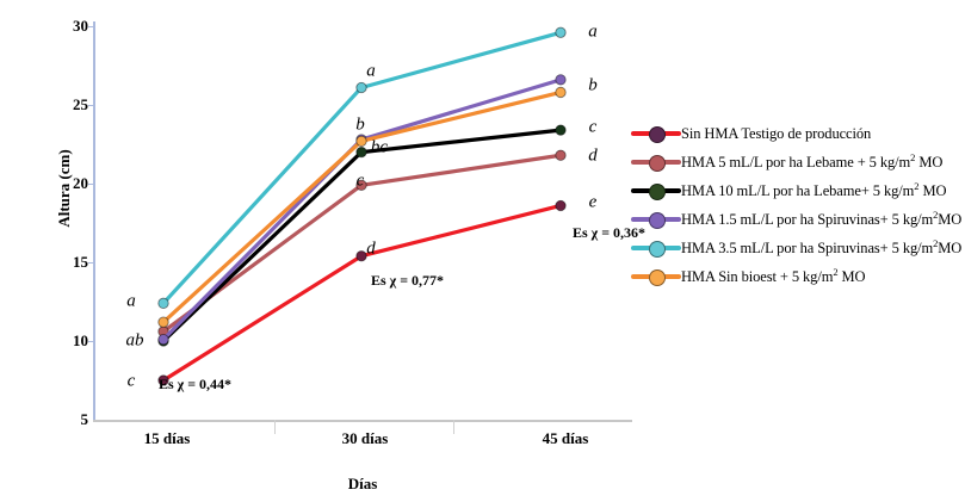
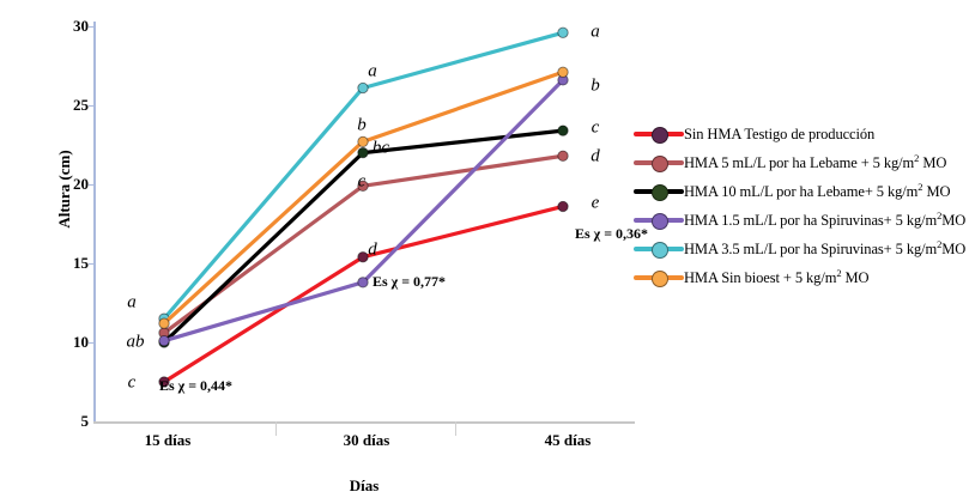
HMA 3.5 mL/L por ha Spiruvinas+ 5 kg/m2 MO/15 días: 12.4 -> 11.5
HMA 1.5 mL/L por ha Spiruvinas+ 5 kg/m2 MO/30 días: 22.8 -> 13.8
HMA Sin bioest + 5 kg/m2 MO/45 días: 25.8 -> 27.1
